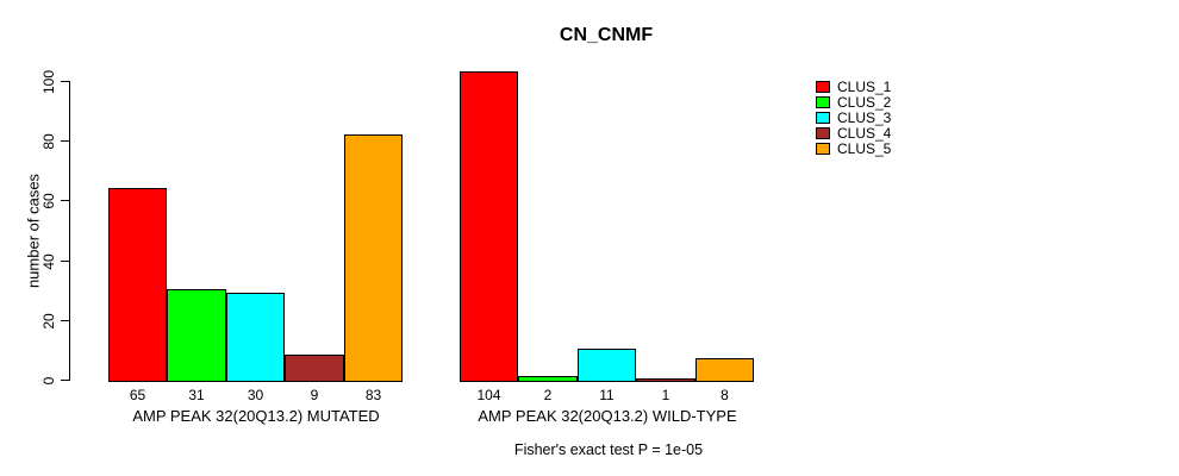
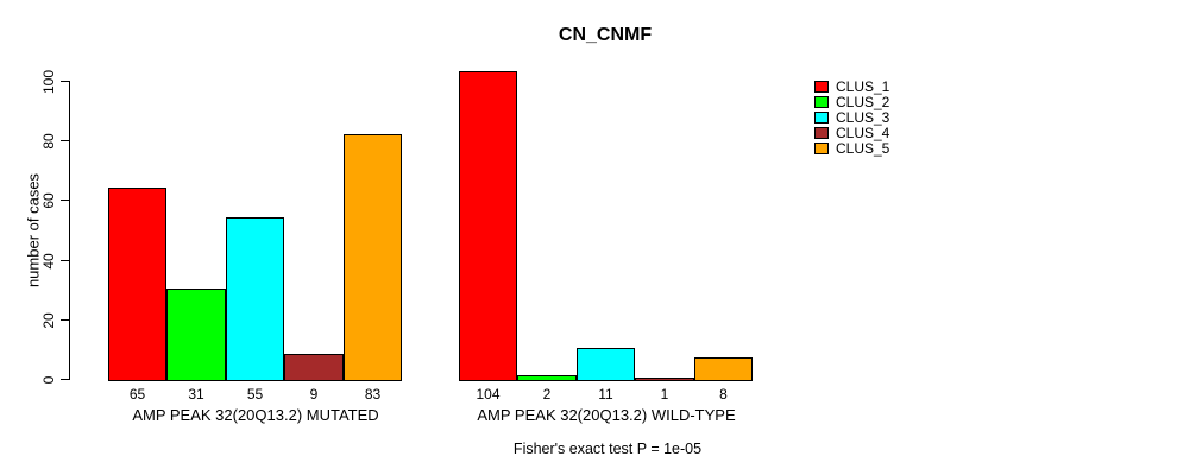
CLUS_3/AMP PEAK 32(20Q13.2) MUTATED: 30 -> 55
